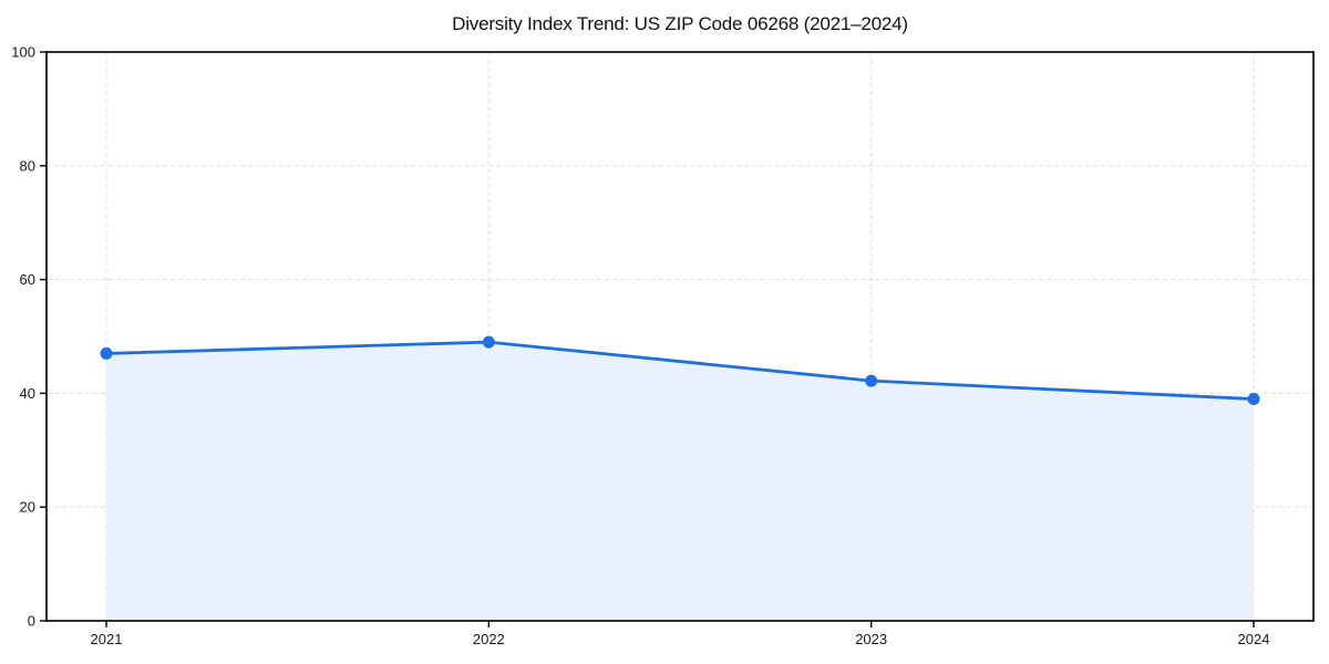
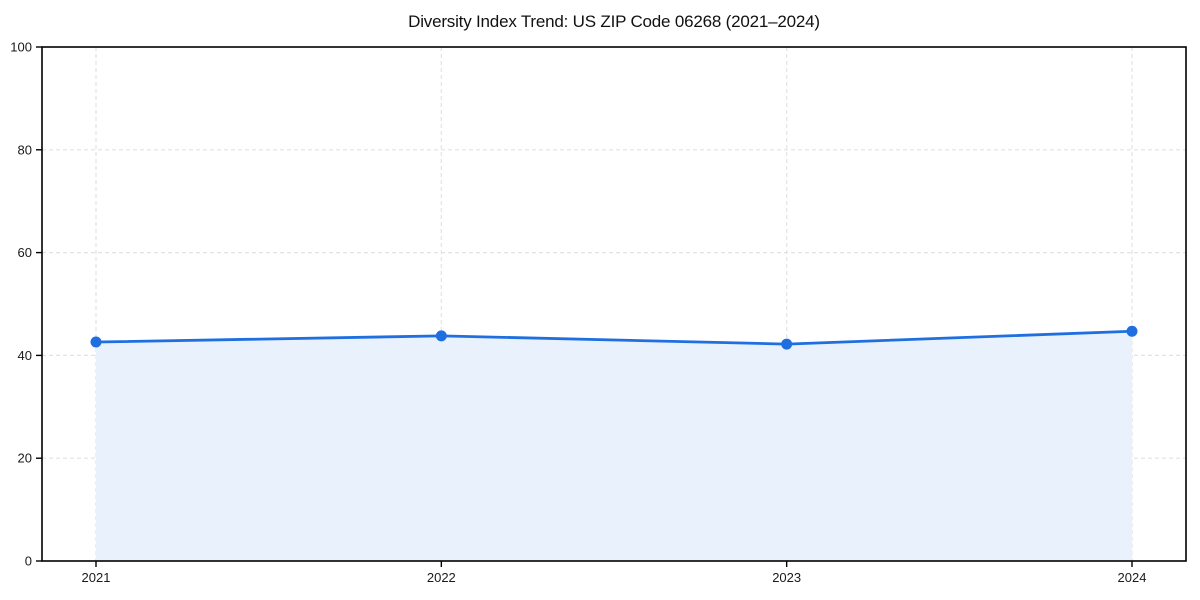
2021: 47 -> 43
2022: 49 -> 44
2024: 39 -> 45
